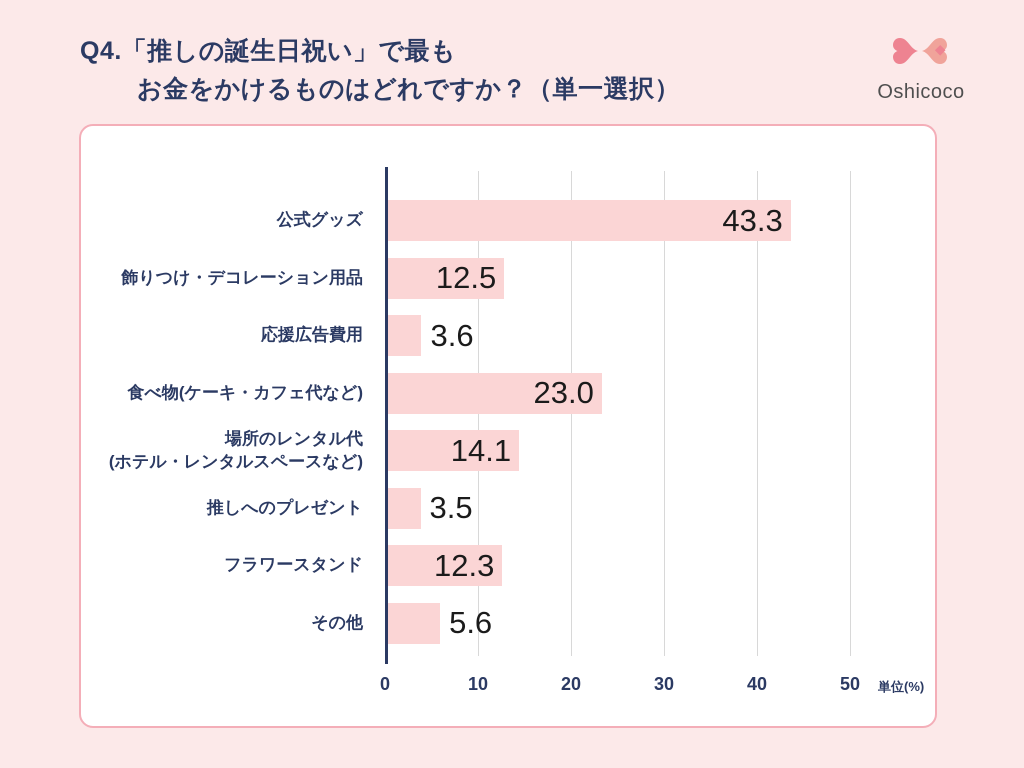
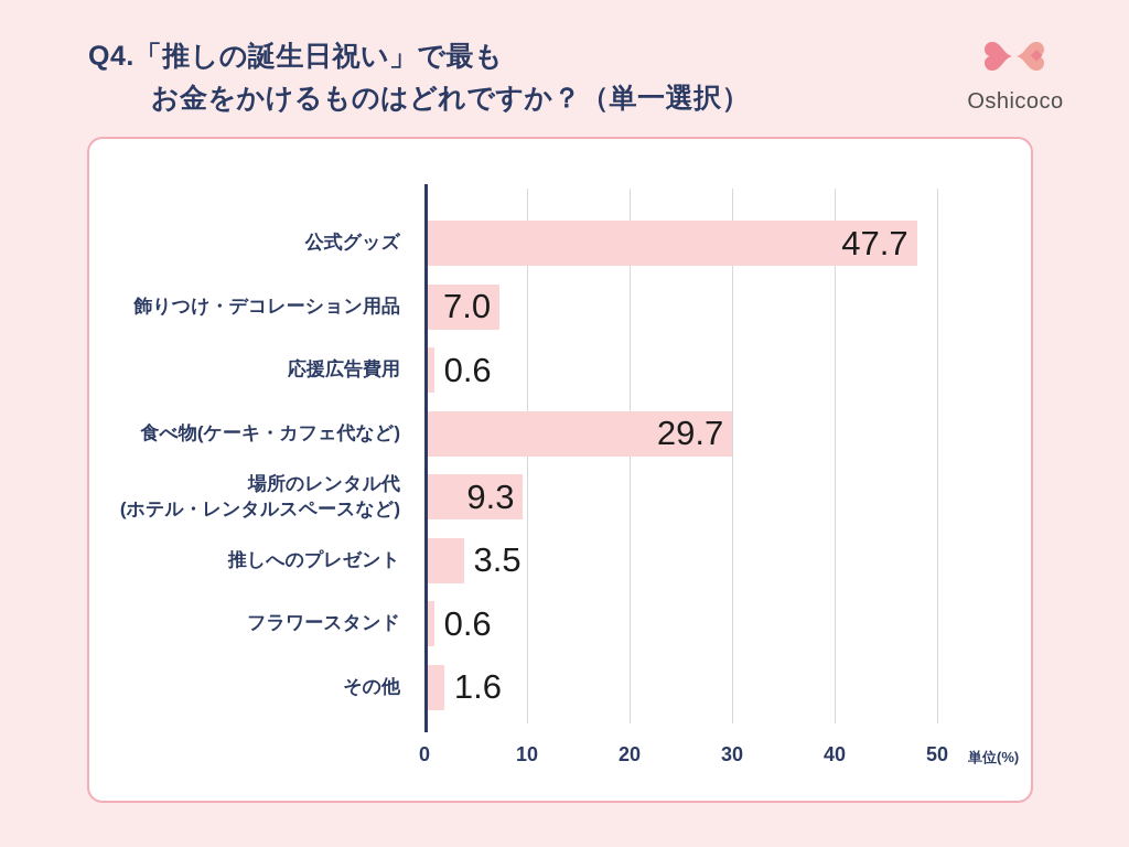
公式グッズ: 43.3 -> 47.7
飾りつけ・デコレーション用品: 12.5 -> 7.0
応援広告費用: 3.6 -> 0.6
食べ物(ケーキ・カフェ代など): 23.0 -> 29.7
場所のレンタル代 (ホテル・レンタルスペースなど): 14.1 -> 9.3
フラワースタンド: 12.3 -> 0.6
その他: 5.6 -> 1.6
